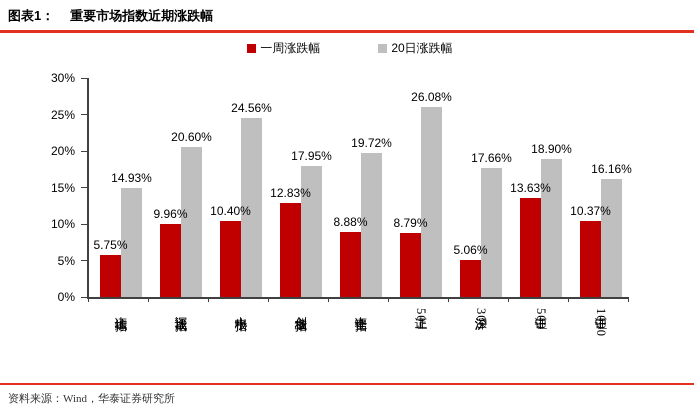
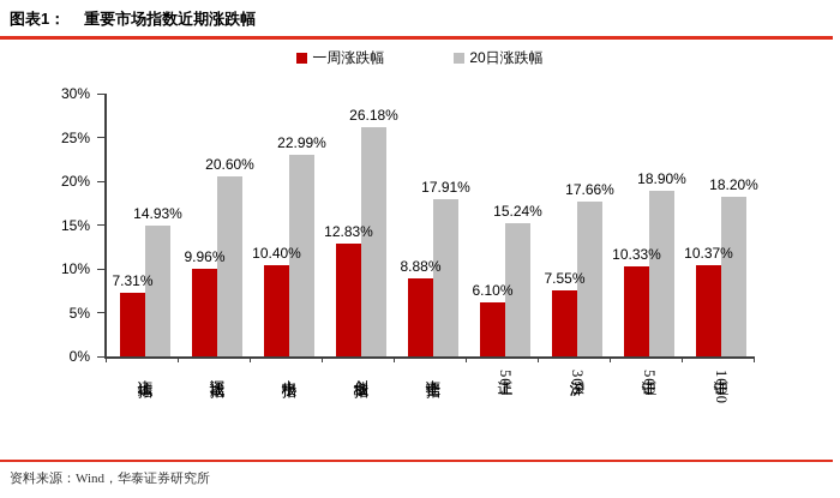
一周涨跌幅/上证综指: 5.75% -> 7.31%
20日涨跌幅/中小板指: 24.56% -> 22.99%
20日涨跌幅/创业板指: 17.95% -> 26.18%
20日涨跌幅/中证全指: 19.72% -> 17.91%
一周涨跌幅/上证50: 8.79% -> 6.10%
20日涨跌幅/上证50: 26.08% -> 15.24%
一周涨跌幅/沪深300: 5.06% -> 7.55%
一周涨跌幅/中证500: 13.63% -> 10.33%
20日涨跌幅/中证1000: 16.16% -> 18.20%
